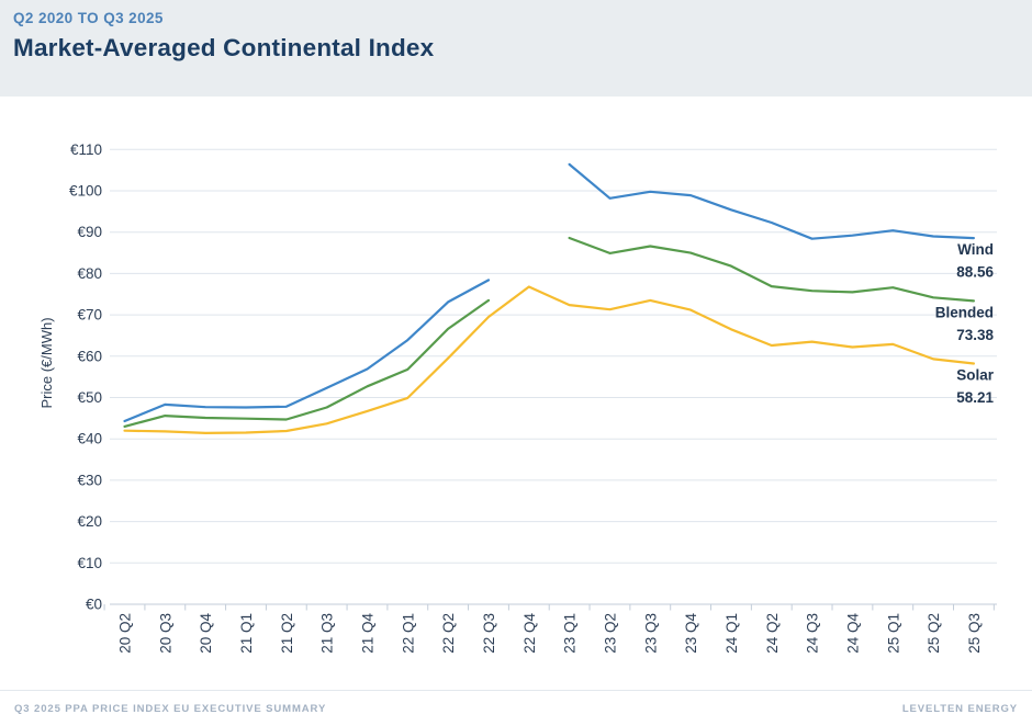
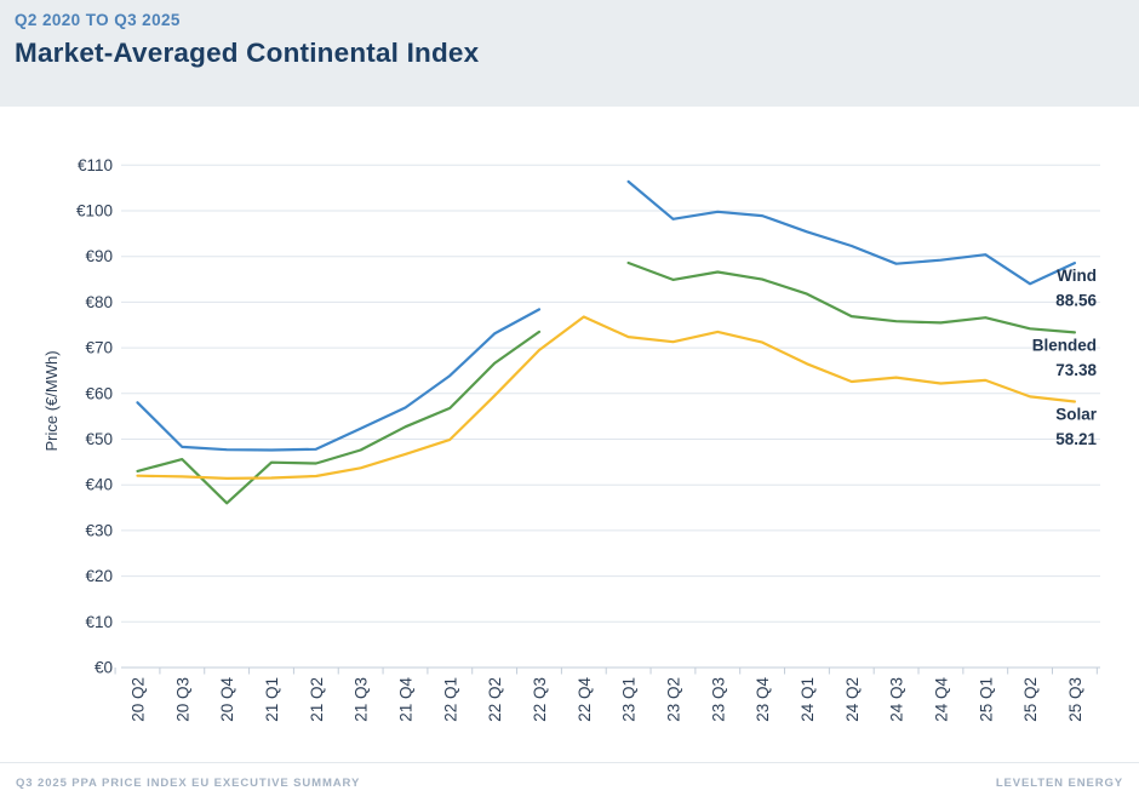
Wind/20 Q2: €44 -> €58
Blended/20 Q4: €45 -> €36
Wind/25 Q2: €89 -> €84
